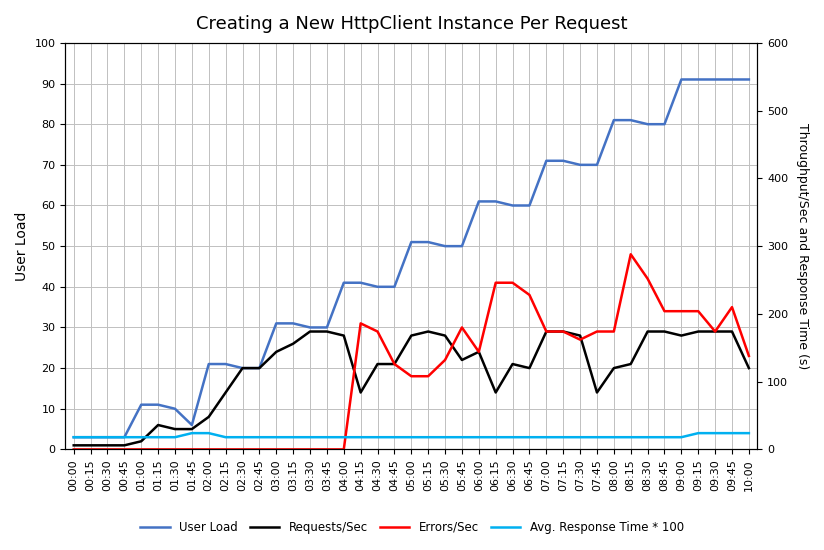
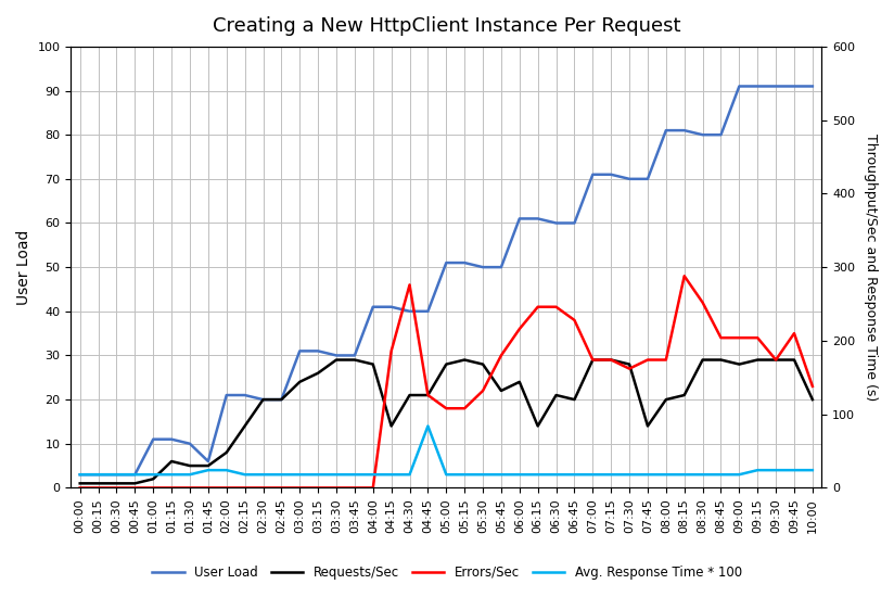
Errors/Sec/04:30: 29 -> 46
Avg. Response Time * 100/04:45: 3 -> 14
Errors/Sec/06:00: 24 -> 36
